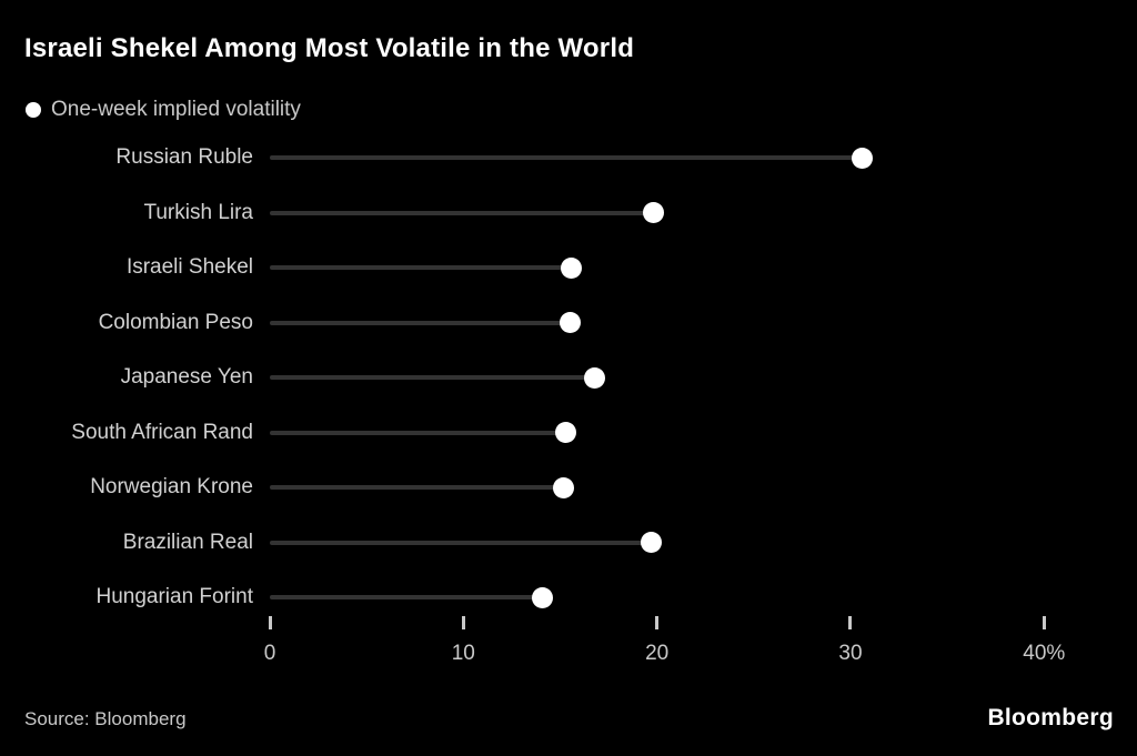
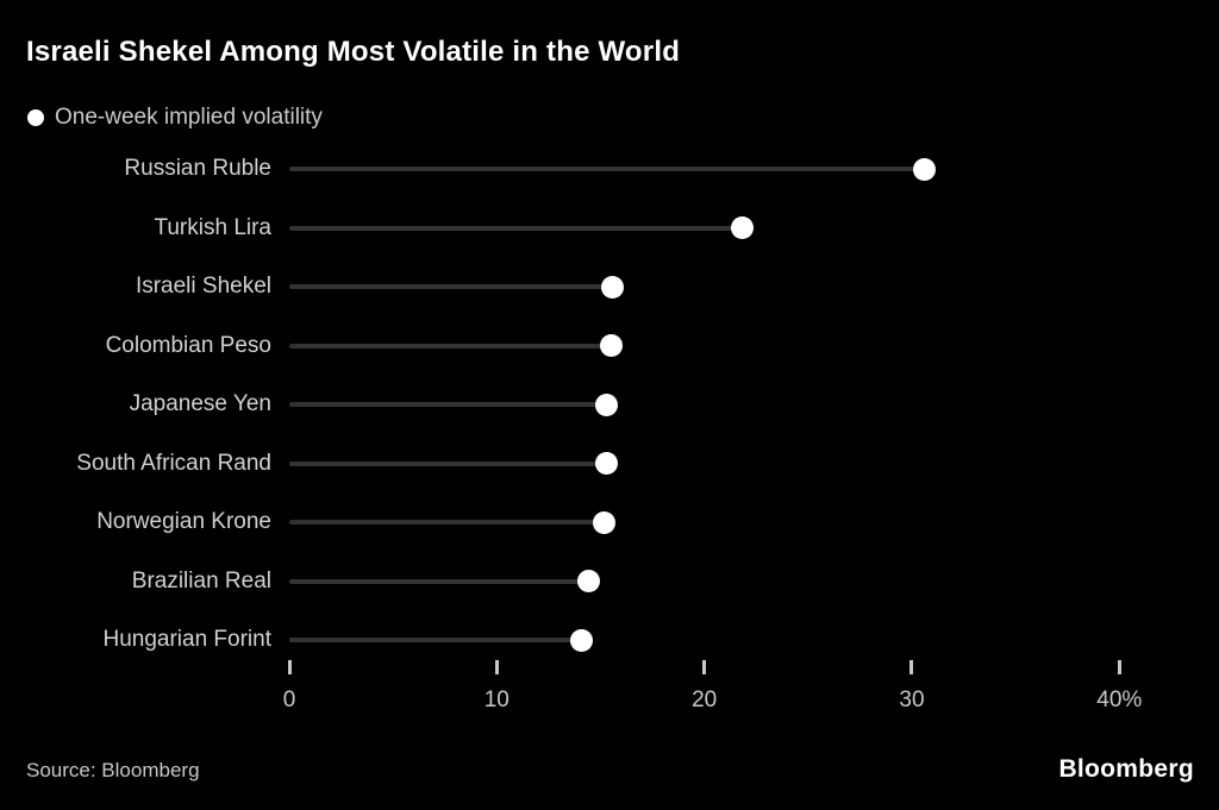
Turkish Lira: 19.8% -> 21.8%
Japanese Yen: 16.8% -> 15.3%
Brazilian Real: 19.7% -> 14.4%
